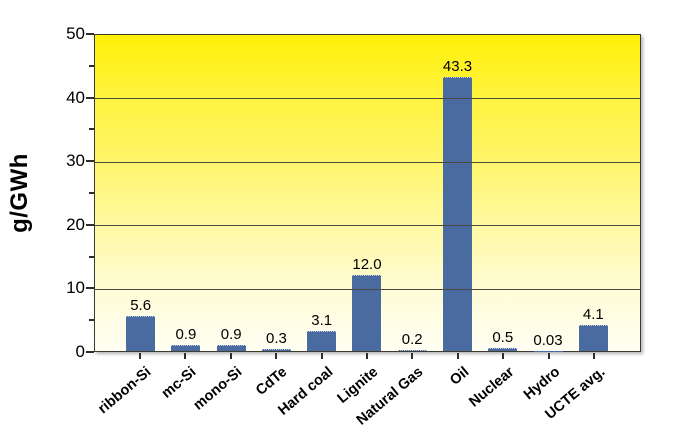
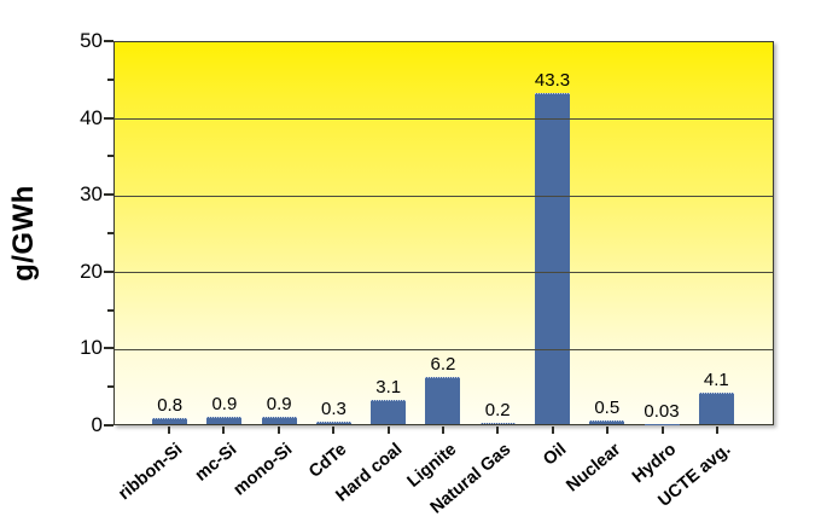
ribbon-Si: 5.6 -> 0.8
Lignite: 12.0 -> 6.2
